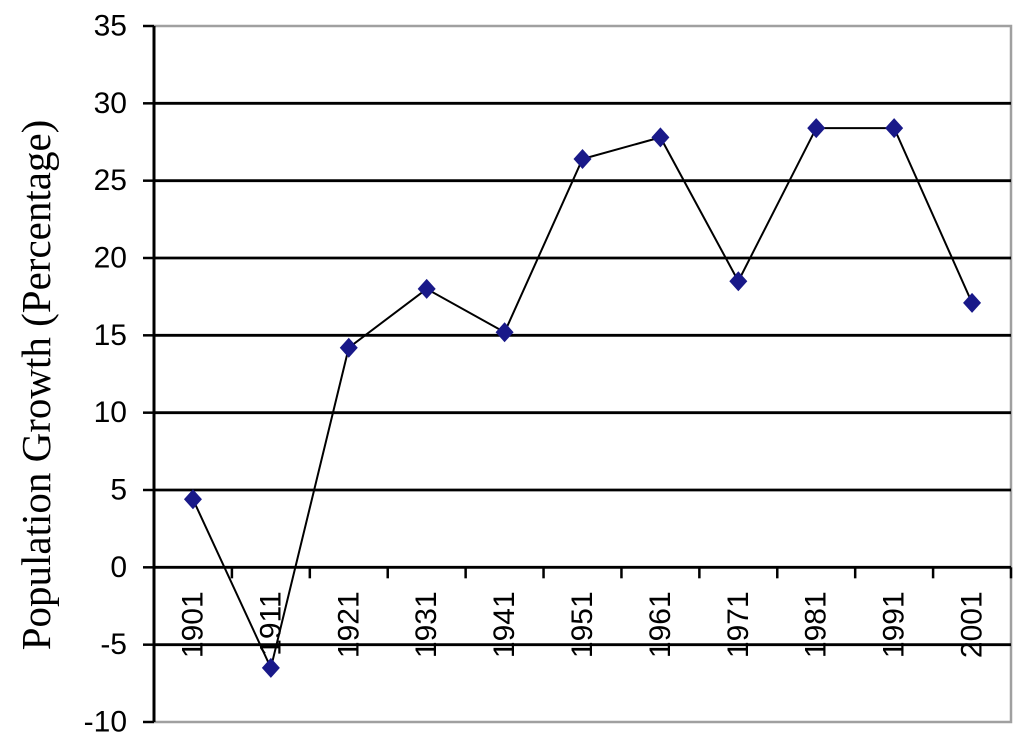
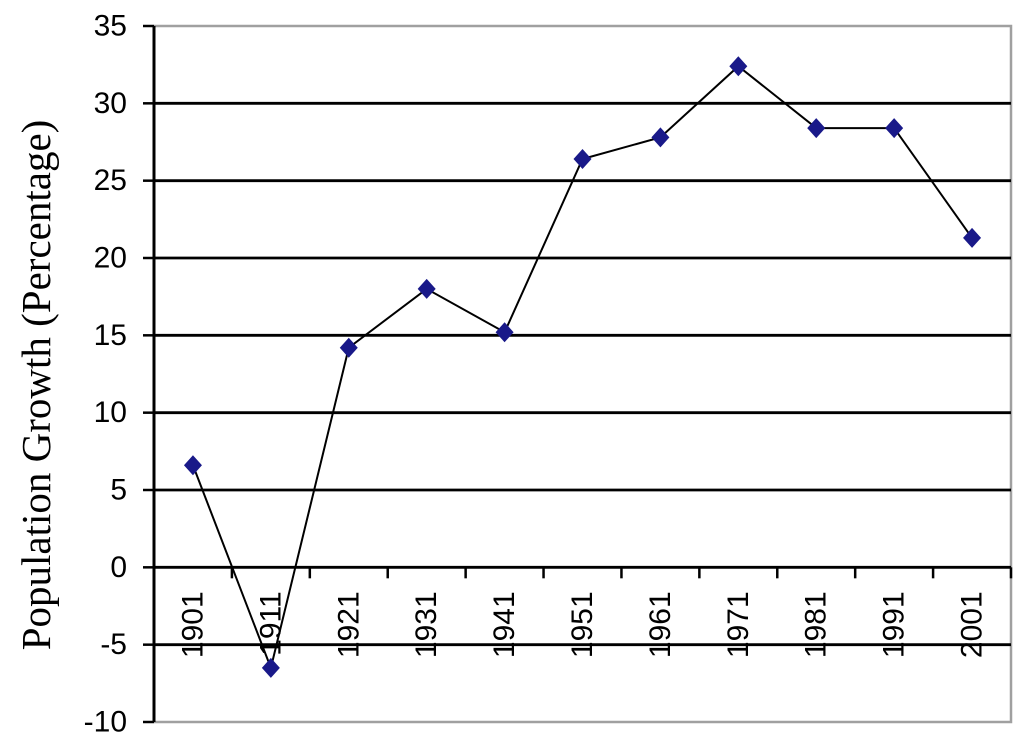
1901: 4.4 -> 6.6
1971: 18.5 -> 32.4
2001: 17.1 -> 21.3
